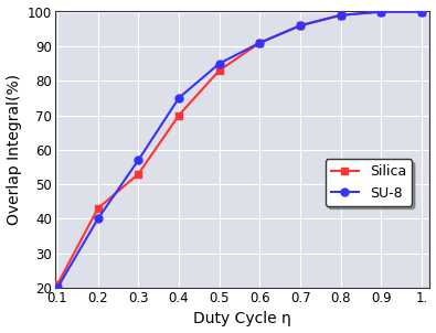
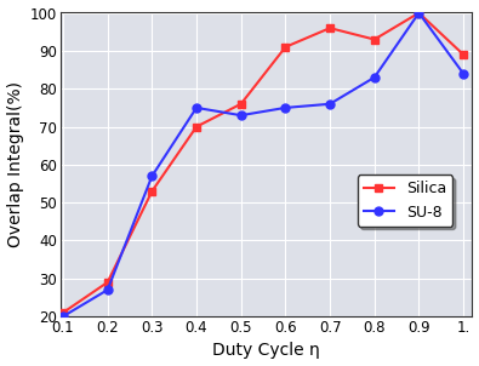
Silica/0.2: 43 -> 29
SU-8/0.2: 40 -> 27
Silica/0.5: 83 -> 76
SU-8/0.5: 85 -> 73
SU-8/0.6: 91 -> 75
SU-8/0.7: 96 -> 76
Silica/0.8: 99 -> 93
SU-8/0.8: 99 -> 83
Silica/1.: 100 -> 89
SU-8/1.: 100 -> 84
